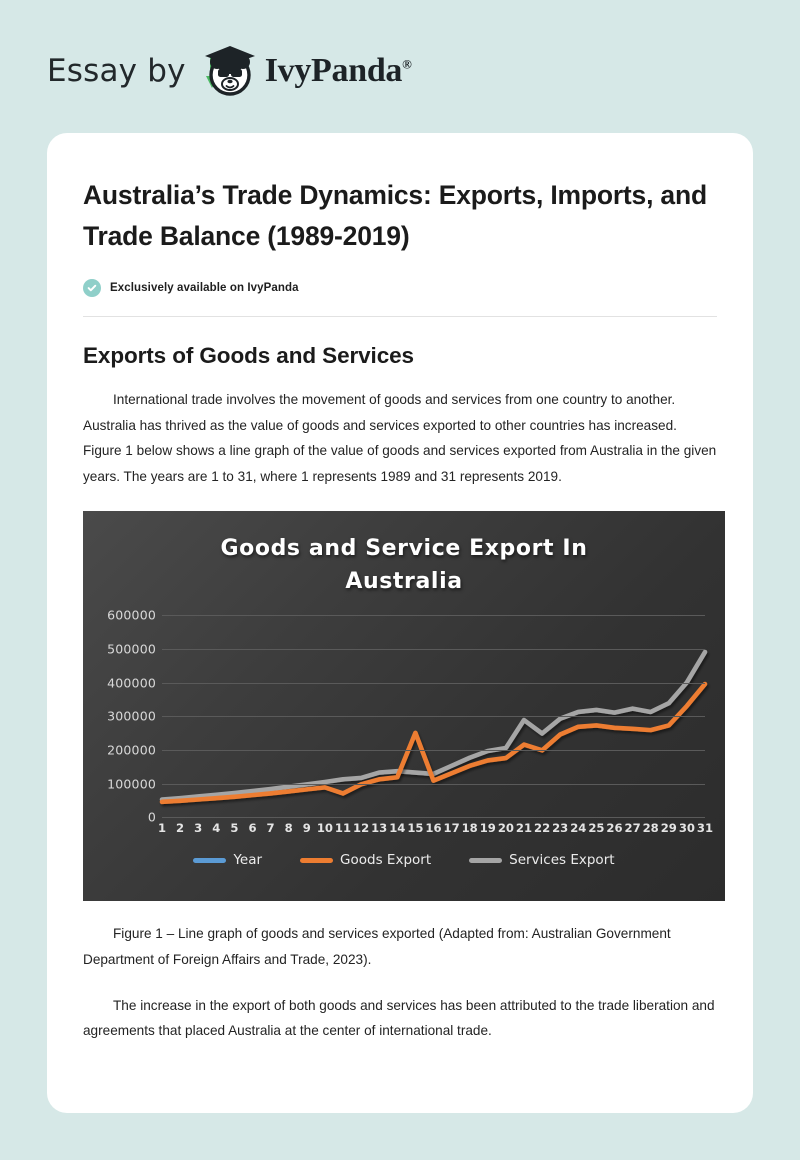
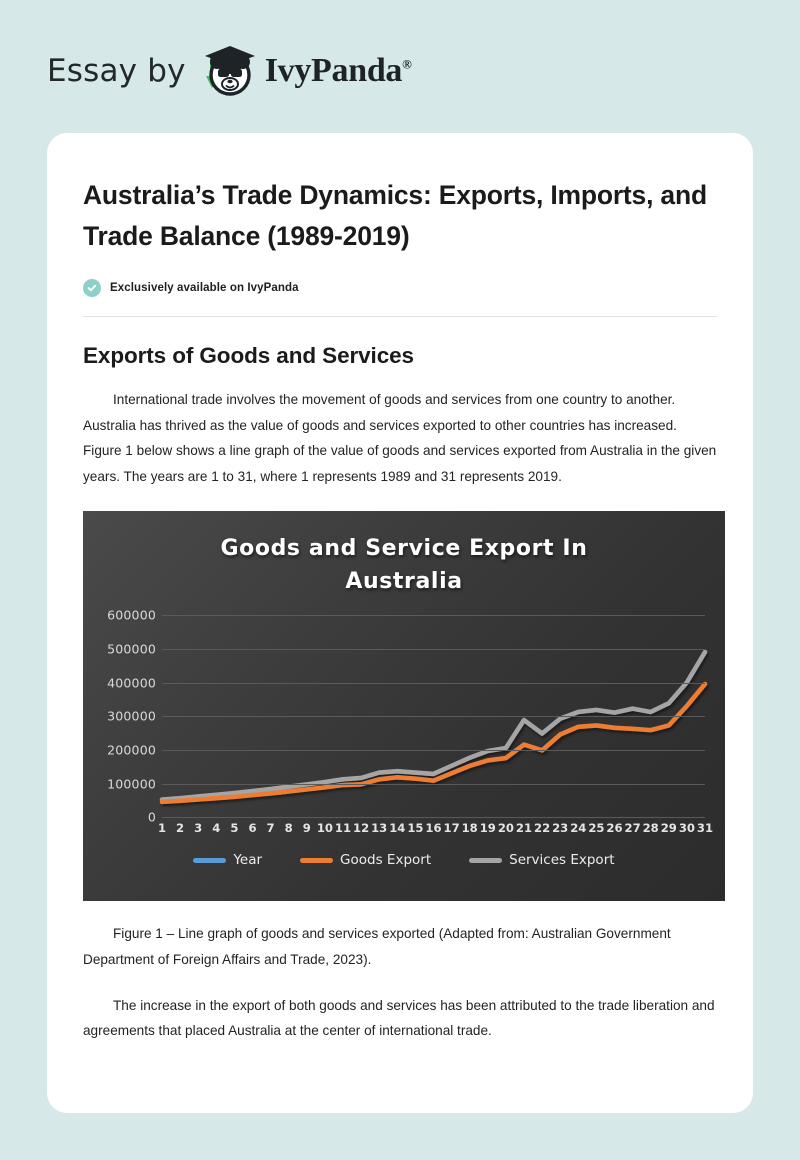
Goods Export/11: 70000 -> 100000
Goods Export/15: 250000 -> 110000
